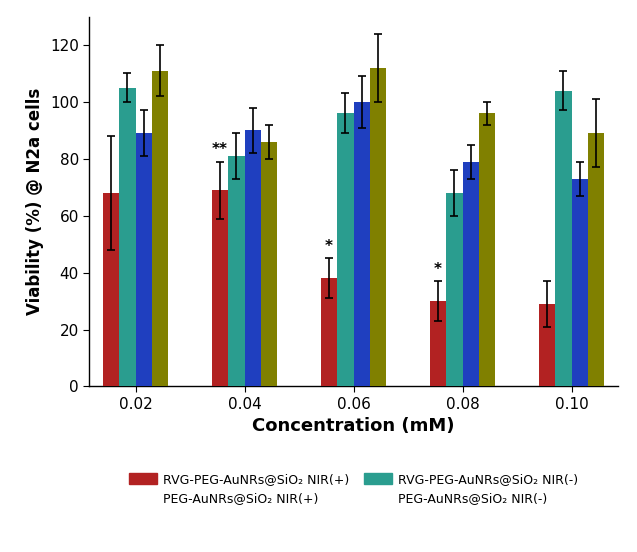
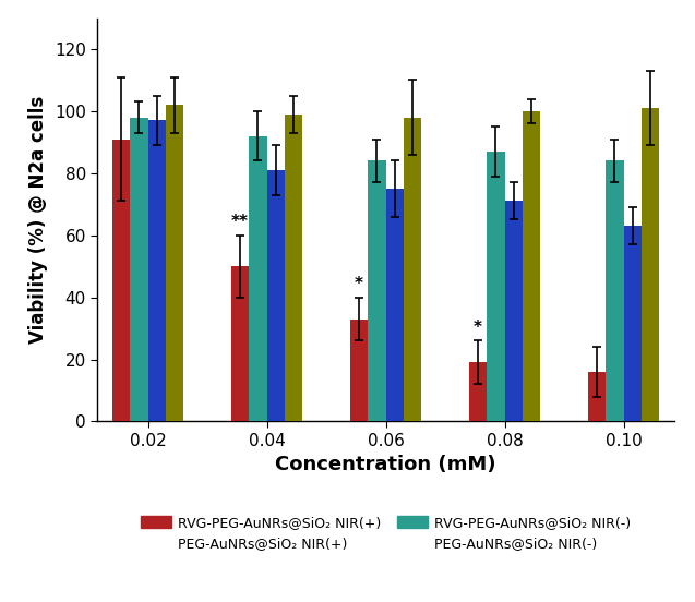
RVG-PEG-AuNRs@SiO₂ NIR(+)/0.02: 68 -> 91
RVG-PEG-AuNRs@SiO₂ NIR(-)/0.02: 105 -> 98
PEG-AuNRs@SiO₂ NIR(+)/0.02: 89 -> 97
PEG-AuNRs@SiO₂ NIR(-)/0.02: 111 -> 102
RVG-PEG-AuNRs@SiO₂ NIR(+)/0.04: 69 -> 50
RVG-PEG-AuNRs@SiO₂ NIR(-)/0.04: 81 -> 92
PEG-AuNRs@SiO₂ NIR(+)/0.04: 90 -> 81
PEG-AuNRs@SiO₂ NIR(-)/0.04: 86 -> 99
RVG-PEG-AuNRs@SiO₂ NIR(+)/0.06: 38 -> 33
RVG-PEG-AuNRs@SiO₂ NIR(-)/0.06: 96 -> 84
PEG-AuNRs@SiO₂ NIR(+)/0.06: 100 -> 75
PEG-AuNRs@SiO₂ NIR(-)/0.06: 112 -> 98
RVG-PEG-AuNRs@SiO₂ NIR(+)/0.08: 30 -> 19
RVG-PEG-AuNRs@SiO₂ NIR(-)/0.08: 68 -> 87
PEG-AuNRs@SiO₂ NIR(+)/0.08: 79 -> 71
PEG-AuNRs@SiO₂ NIR(-)/0.08: 96 -> 100
RVG-PEG-AuNRs@SiO₂ NIR(+)/0.10: 29 -> 16
RVG-PEG-AuNRs@SiO₂ NIR(-)/0.10: 104 -> 84
PEG-AuNRs@SiO₂ NIR(+)/0.10: 73 -> 63
PEG-AuNRs@SiO₂ NIR(-)/0.10: 89 -> 101
